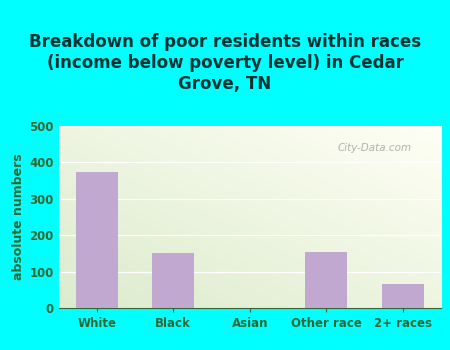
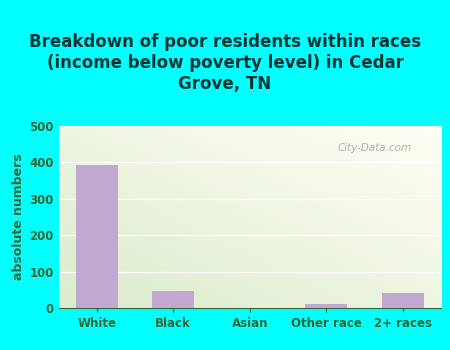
White: 375 -> 393
Black: 150 -> 46
Other race: 155 -> 12
2+ races: 65 -> 42
